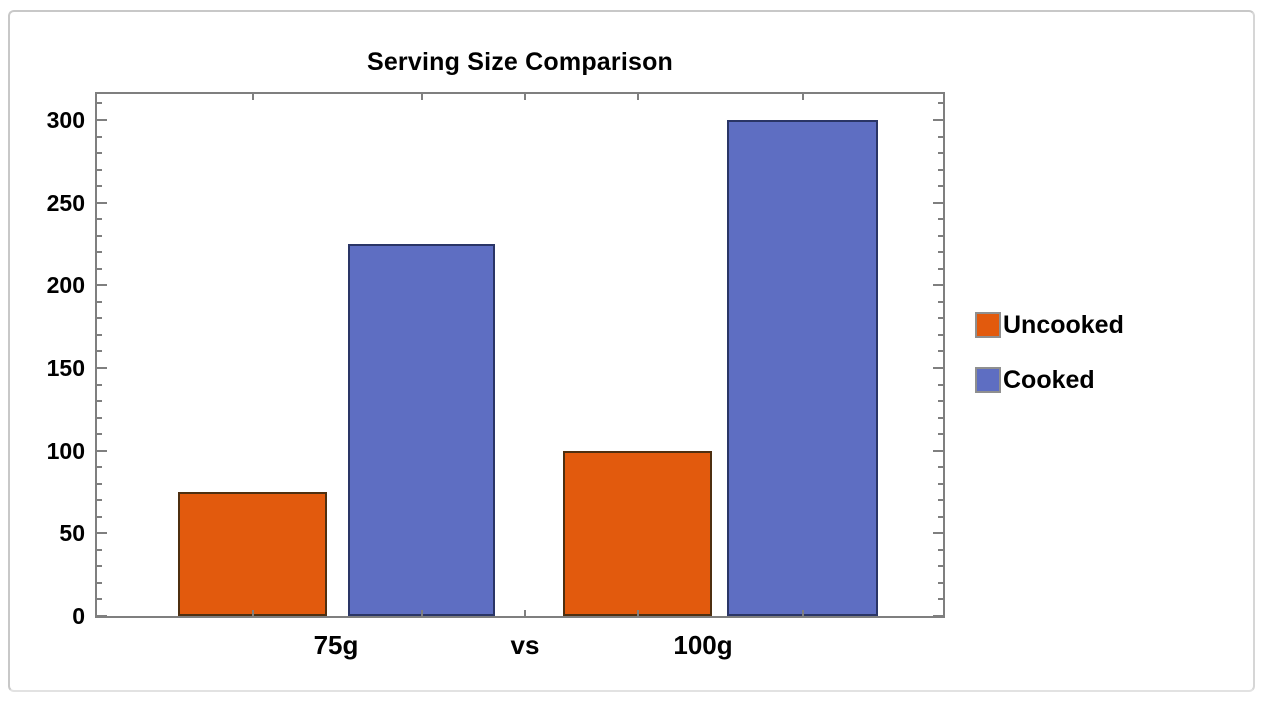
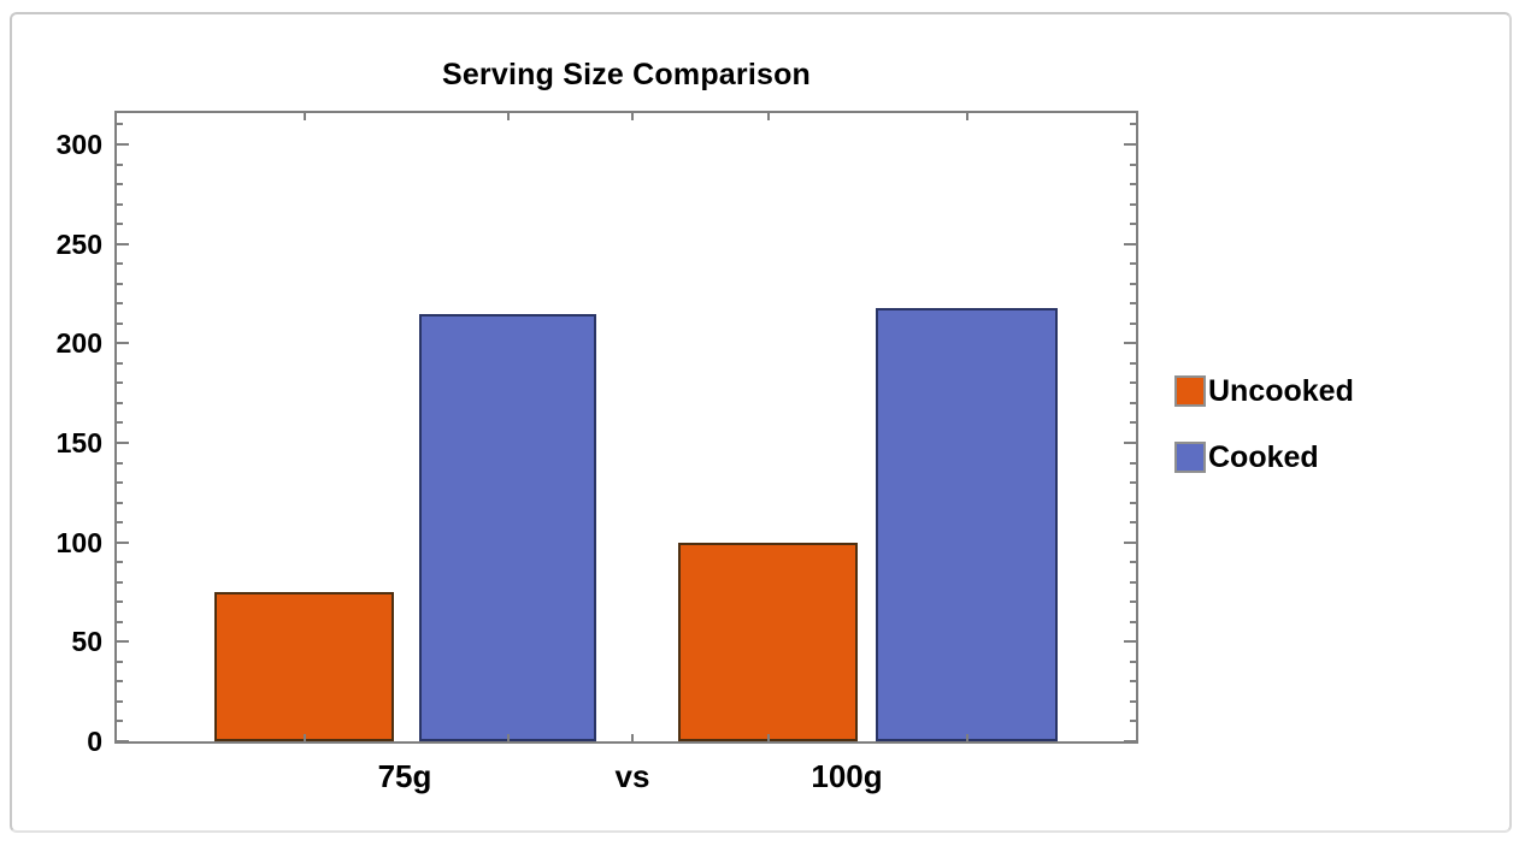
Cooked/75g: 225 -> 215
Cooked/100g: 300 -> 218
